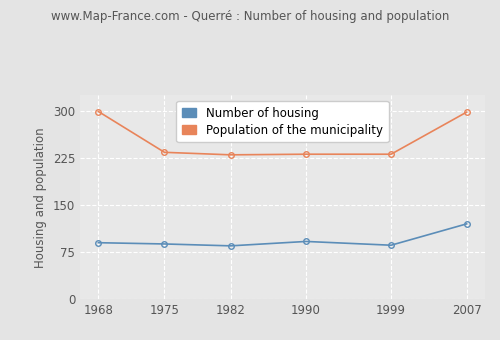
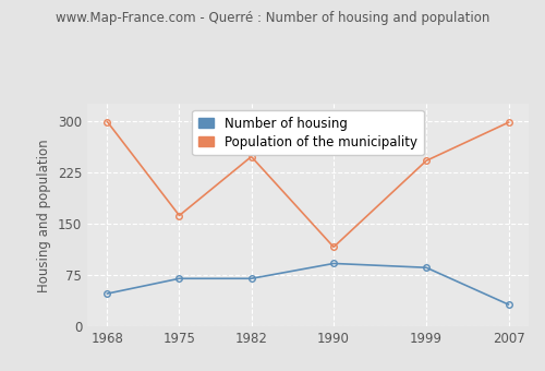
Number of housing/1968: 90 -> 48
Number of housing/1975: 88 -> 70
Population of the municipality/1975: 234 -> 162
Number of housing/1982: 85 -> 70
Population of the municipality/1982: 230 -> 248
Population of the municipality/1990: 231 -> 116
Population of the municipality/1999: 231 -> 242
Number of housing/2007: 120 -> 32
